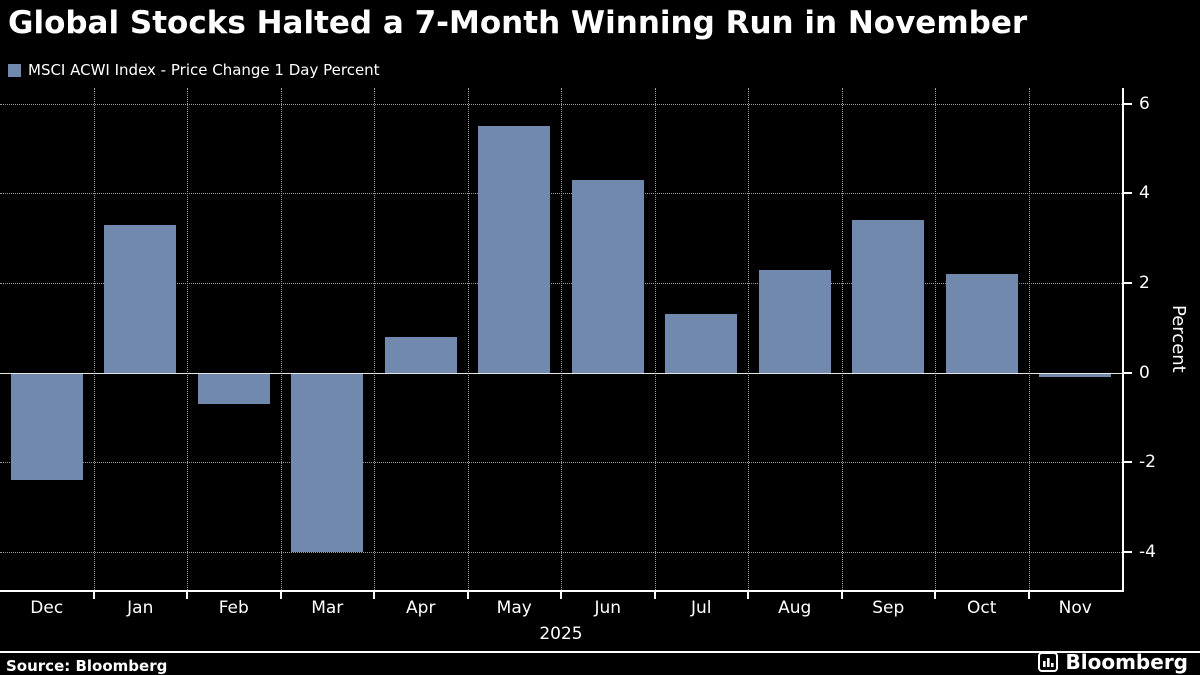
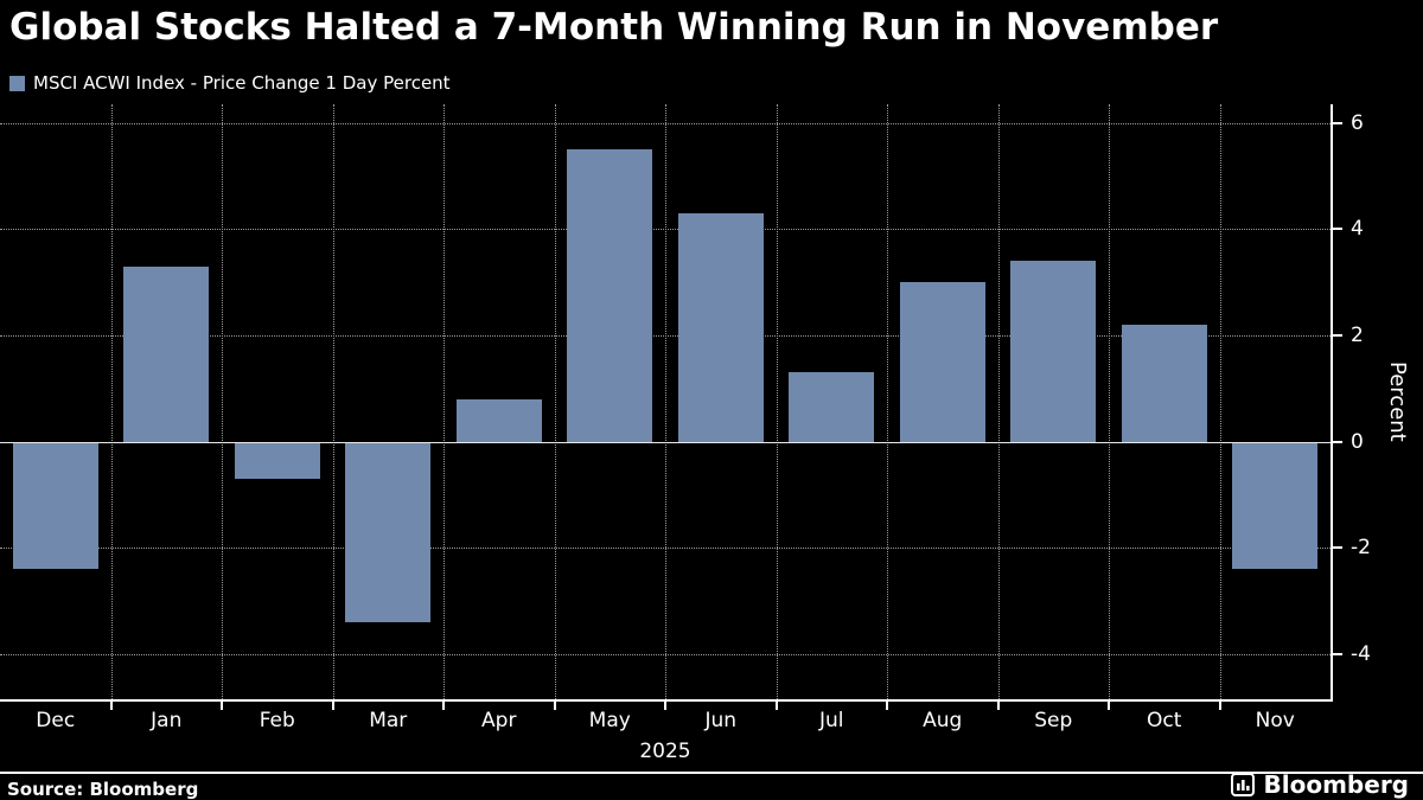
Mar: -4.0 -> -3.4
Aug: 2.3 -> 3.0
Nov: -0.1 -> -2.4
